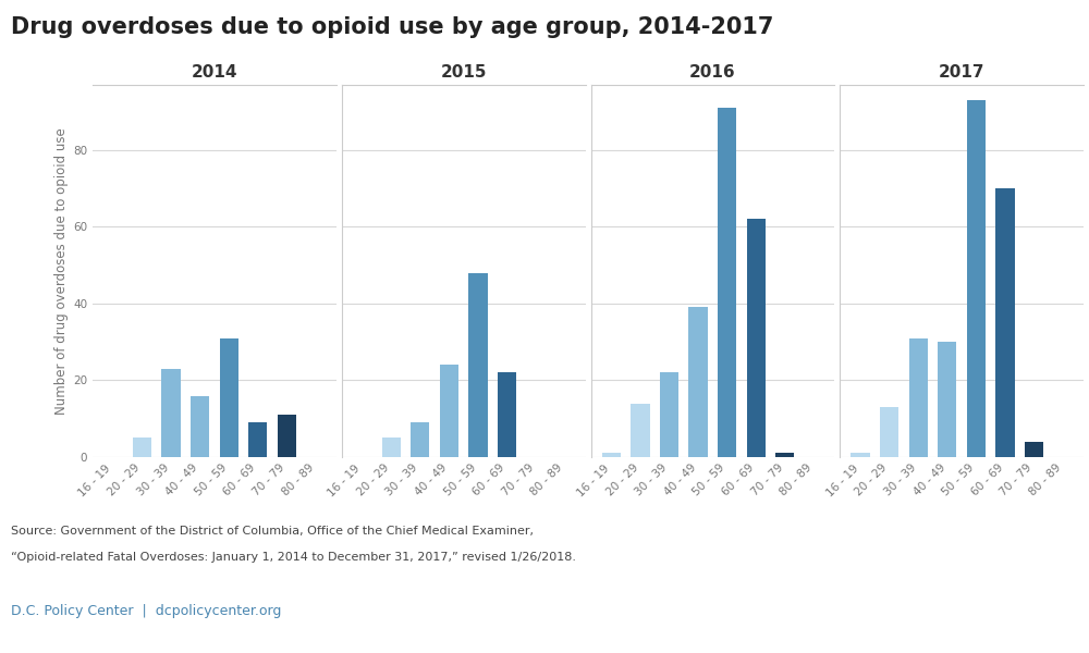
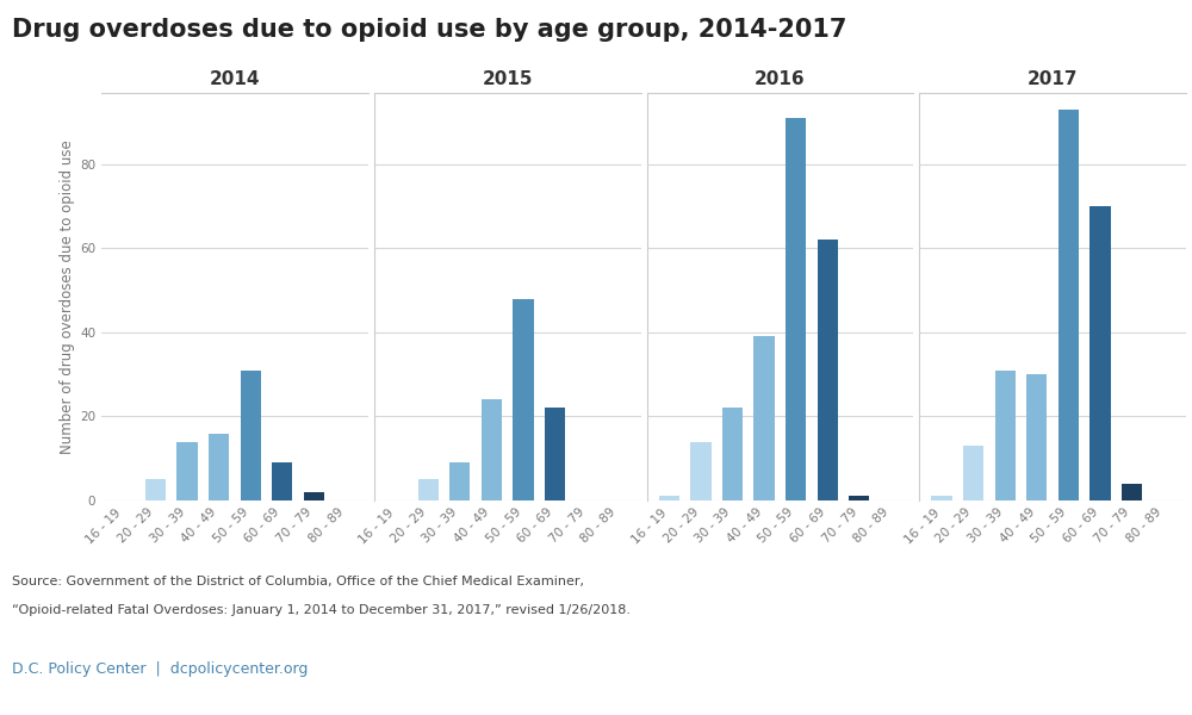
2014/30 - 39: 23 -> 14
2014/70 - 79: 11 -> 2
